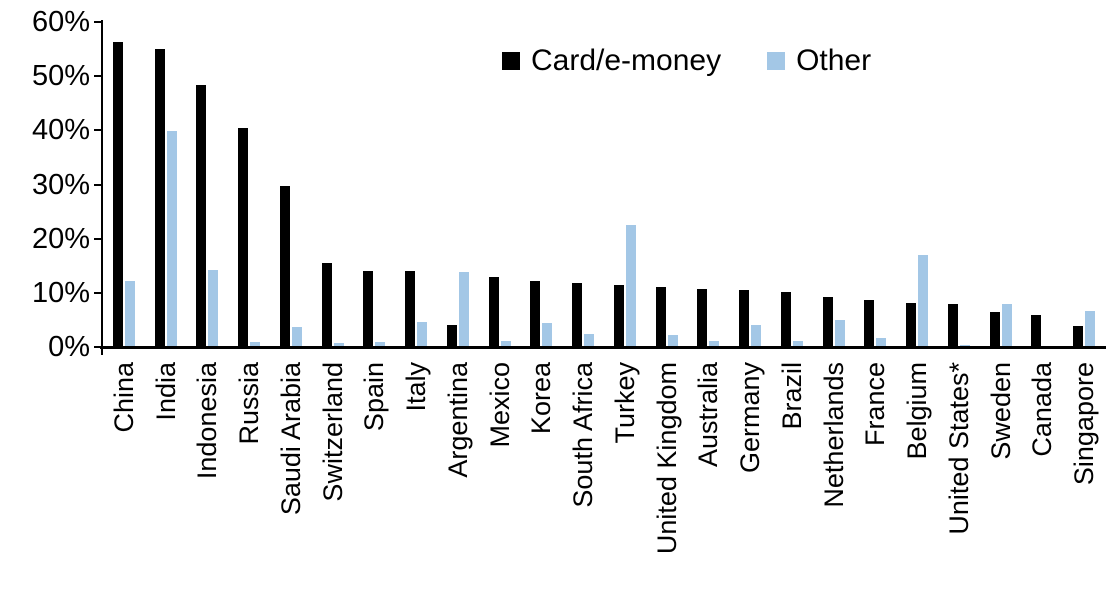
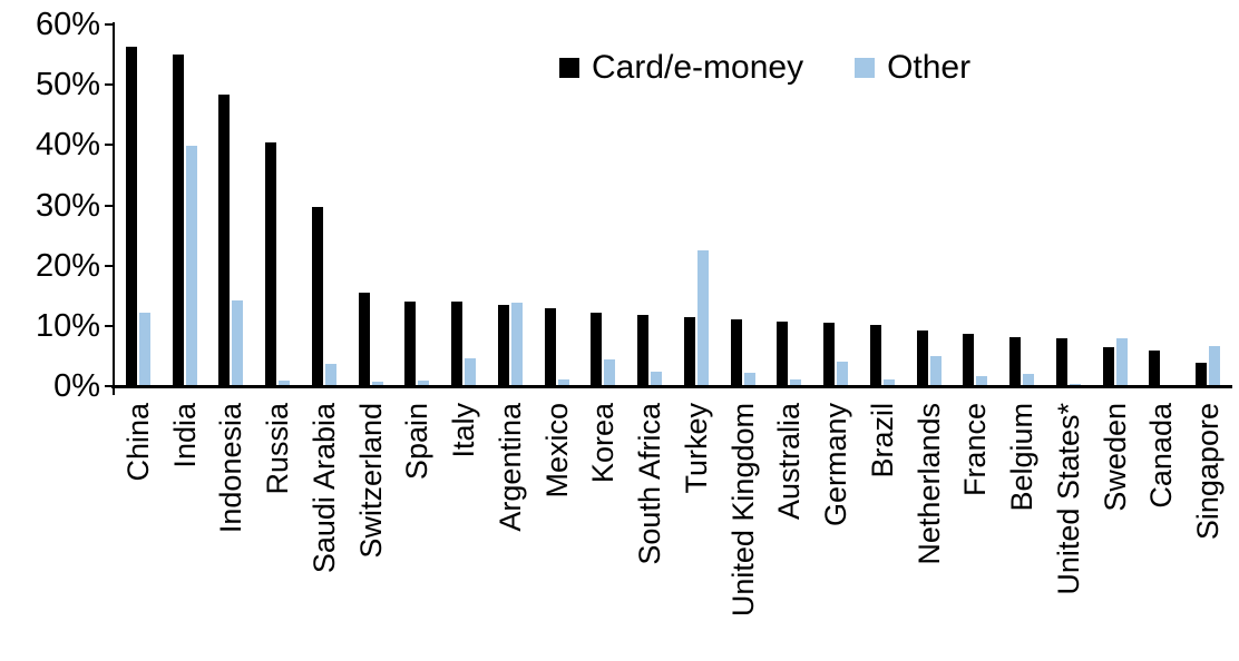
Card/e-money/Argentina: 4% -> 13%
Other/Belgium: 17% -> 2%
